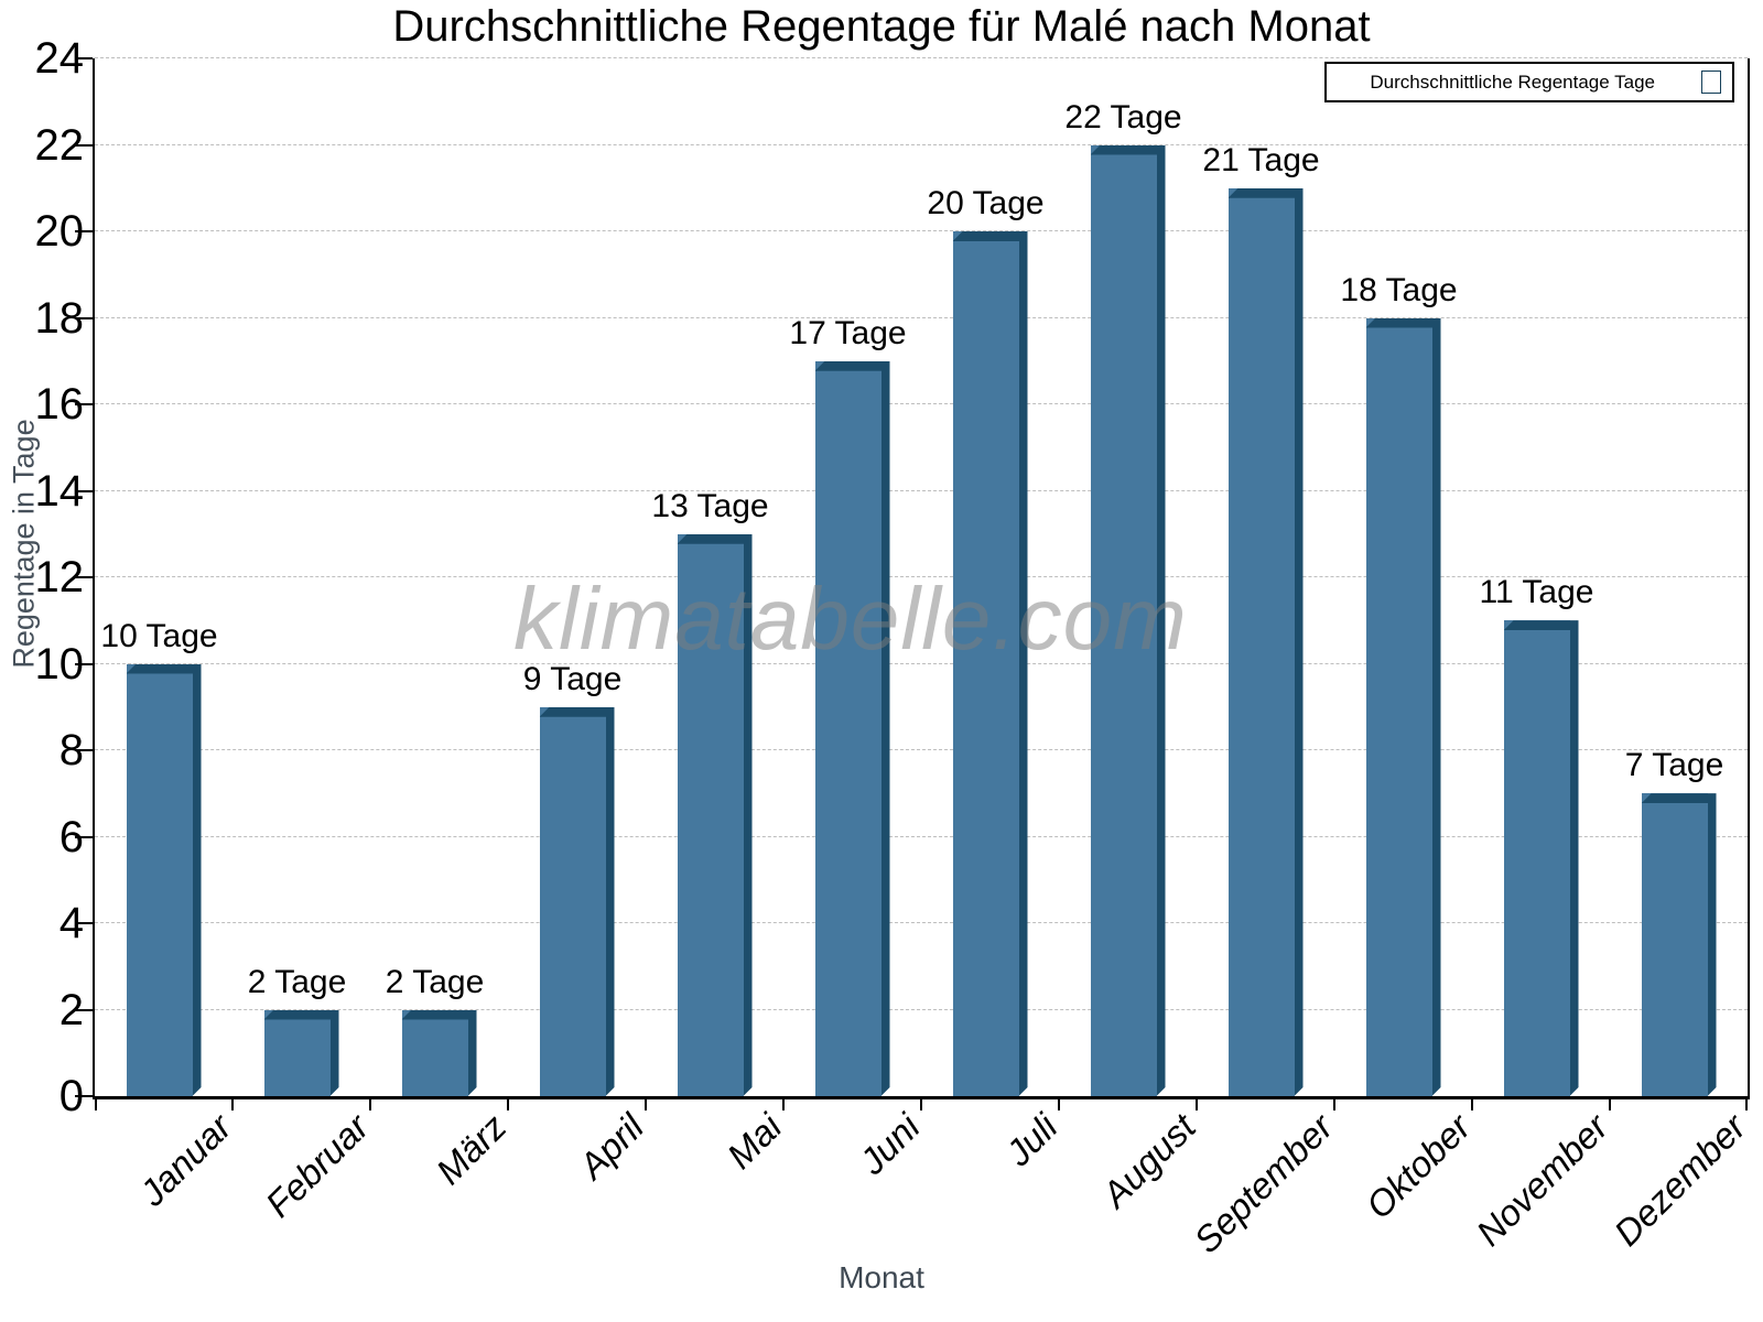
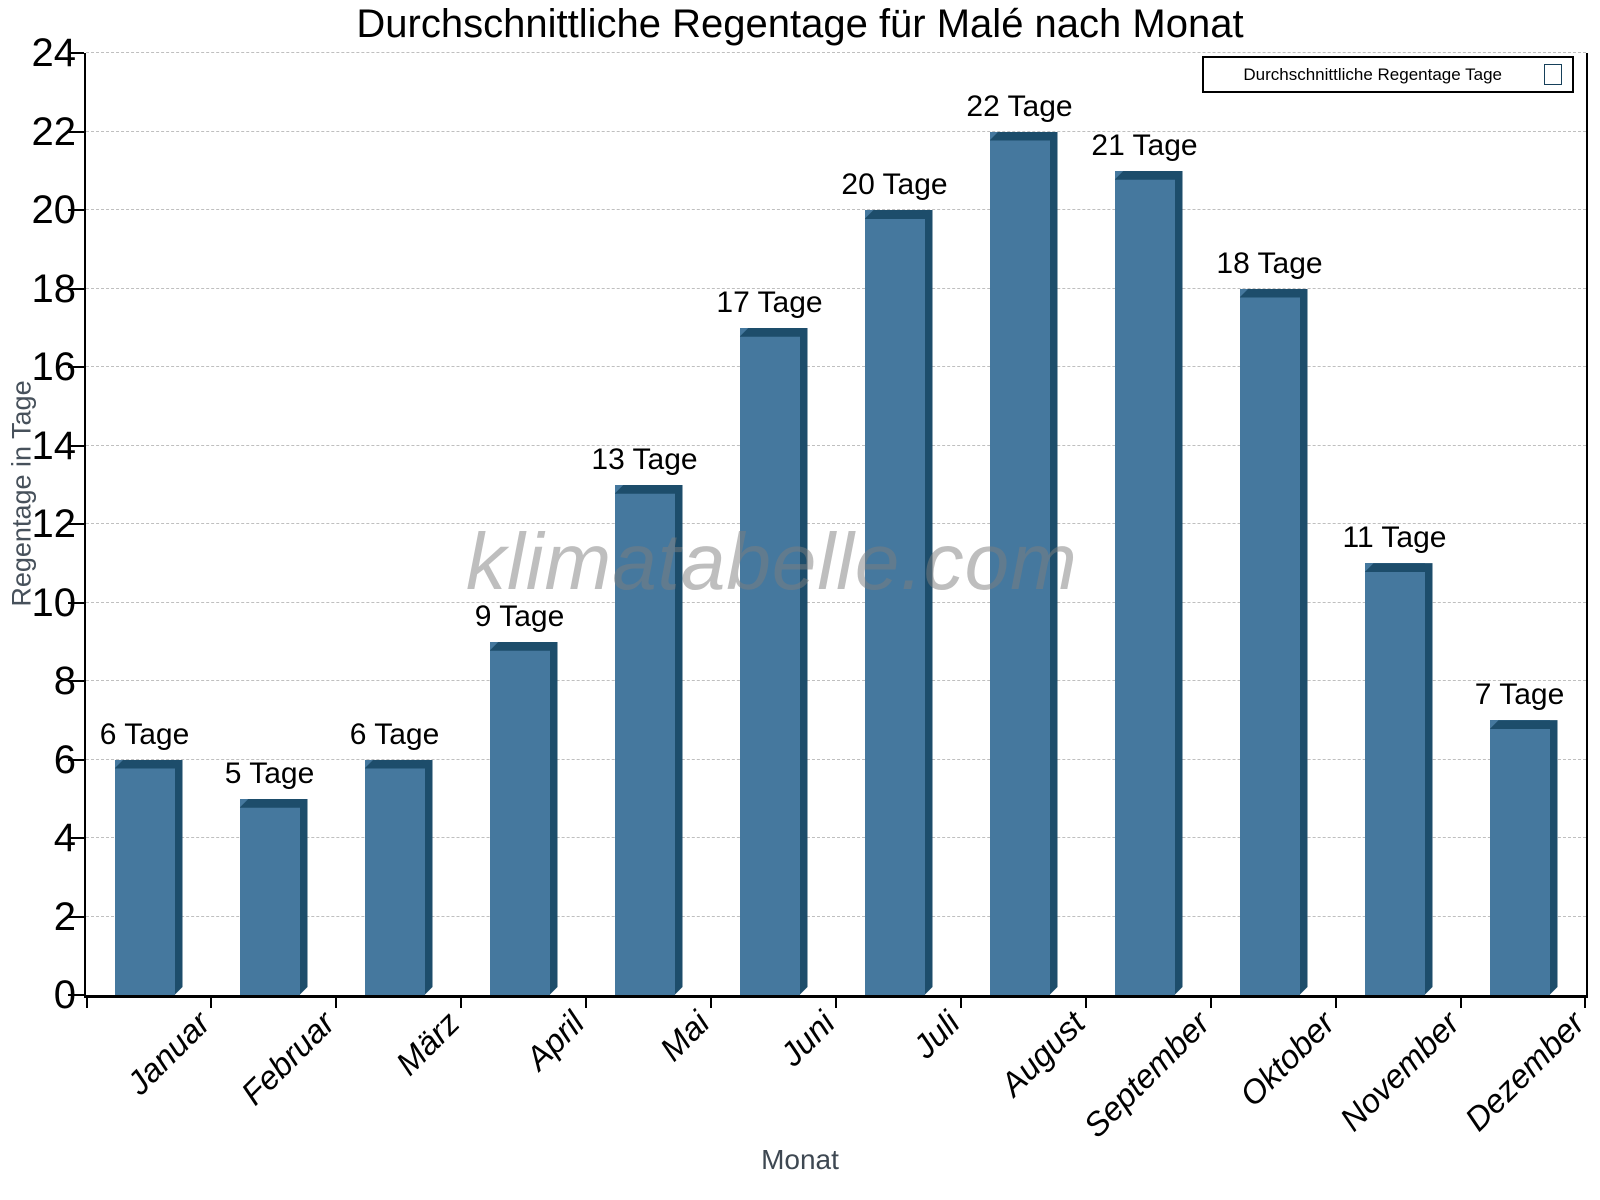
Januar: 10 -> 6
Februar: 2 -> 5
März: 2 -> 6
